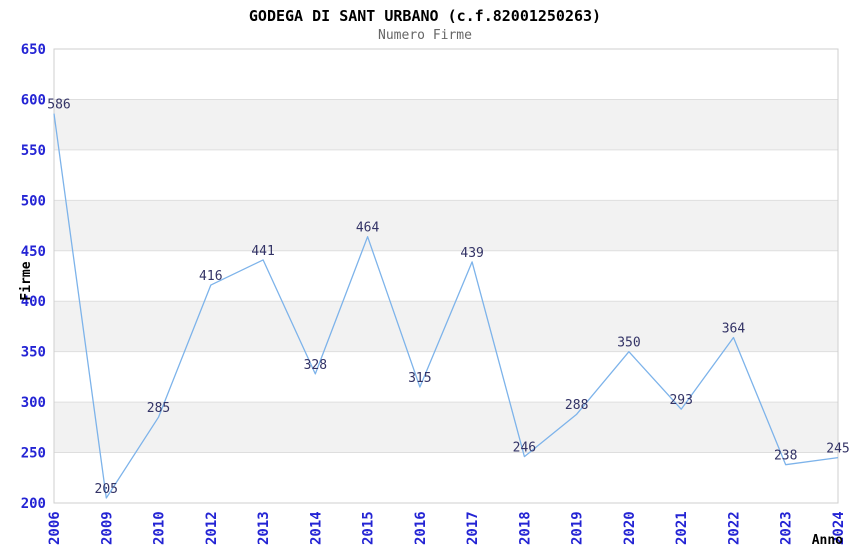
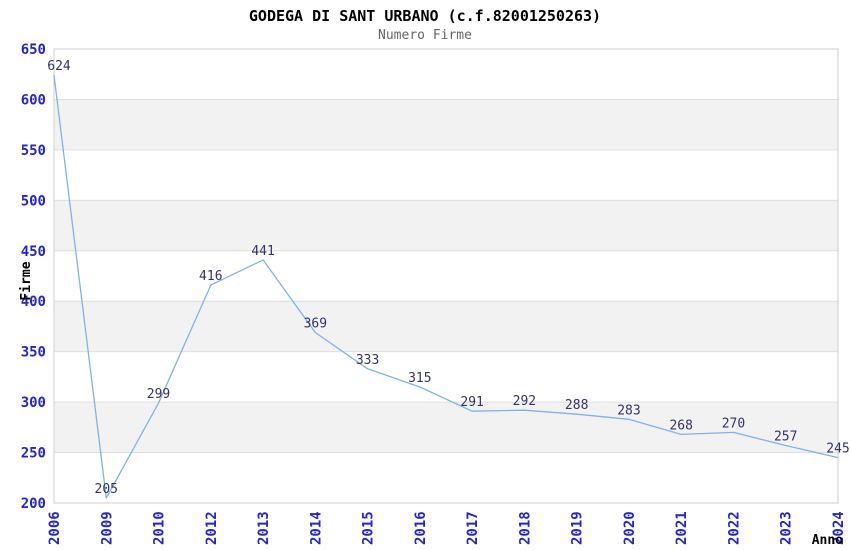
2006: 586 -> 624
2010: 285 -> 299
2014: 328 -> 369
2015: 464 -> 333
2017: 439 -> 291
2018: 246 -> 292
2020: 350 -> 283
2021: 293 -> 268
2022: 364 -> 270
2023: 238 -> 257
